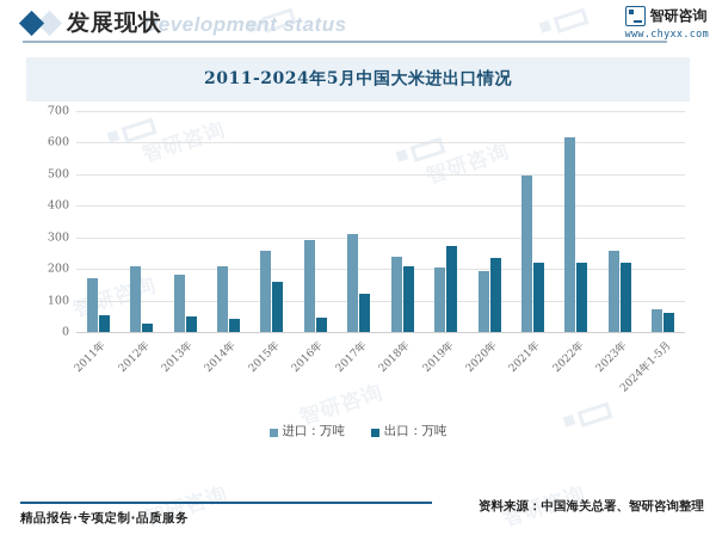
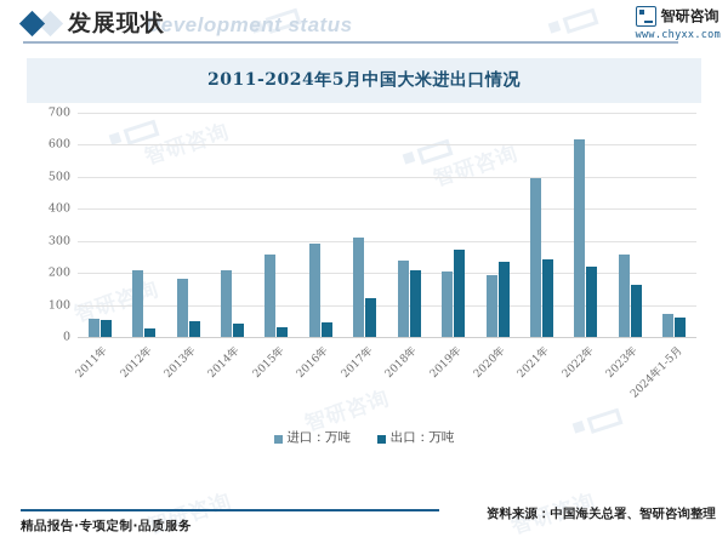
进口：万吨/2011年: 170 -> 60
出口：万吨/2015年: 160 -> 30
出口：万吨/2021年: 220 -> 240
出口：万吨/2023年: 220 -> 160
